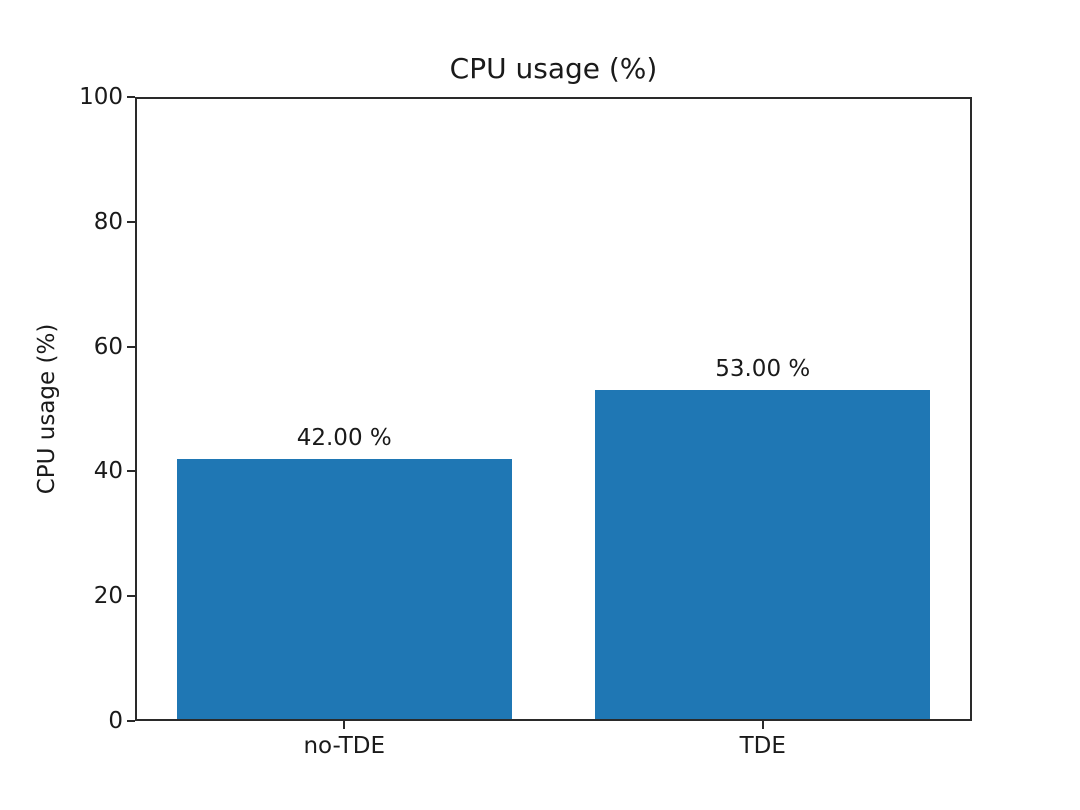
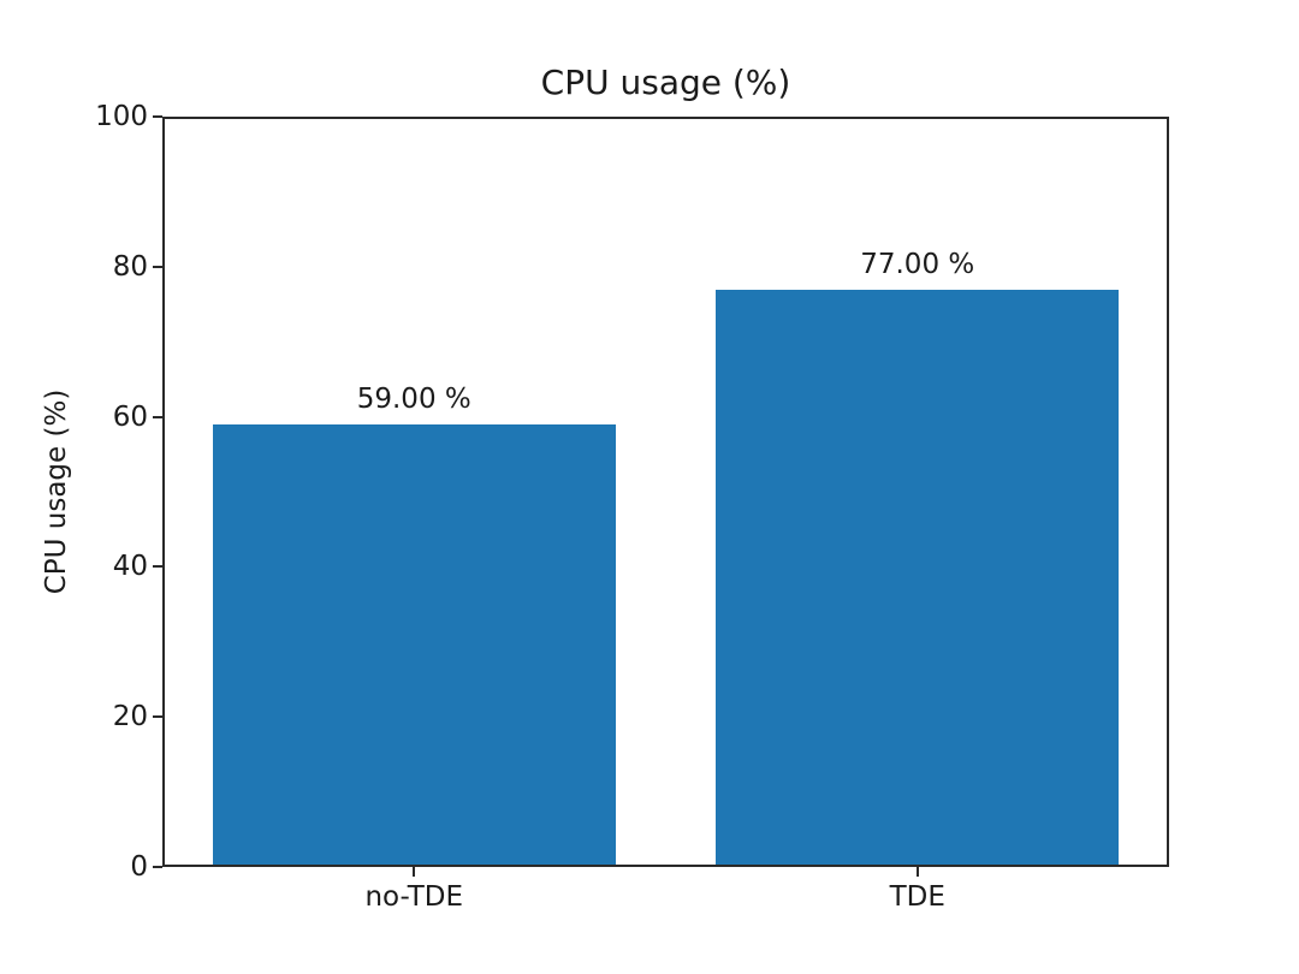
no-TDE: 42.00 -> 59.00
TDE: 53.00 -> 77.00
